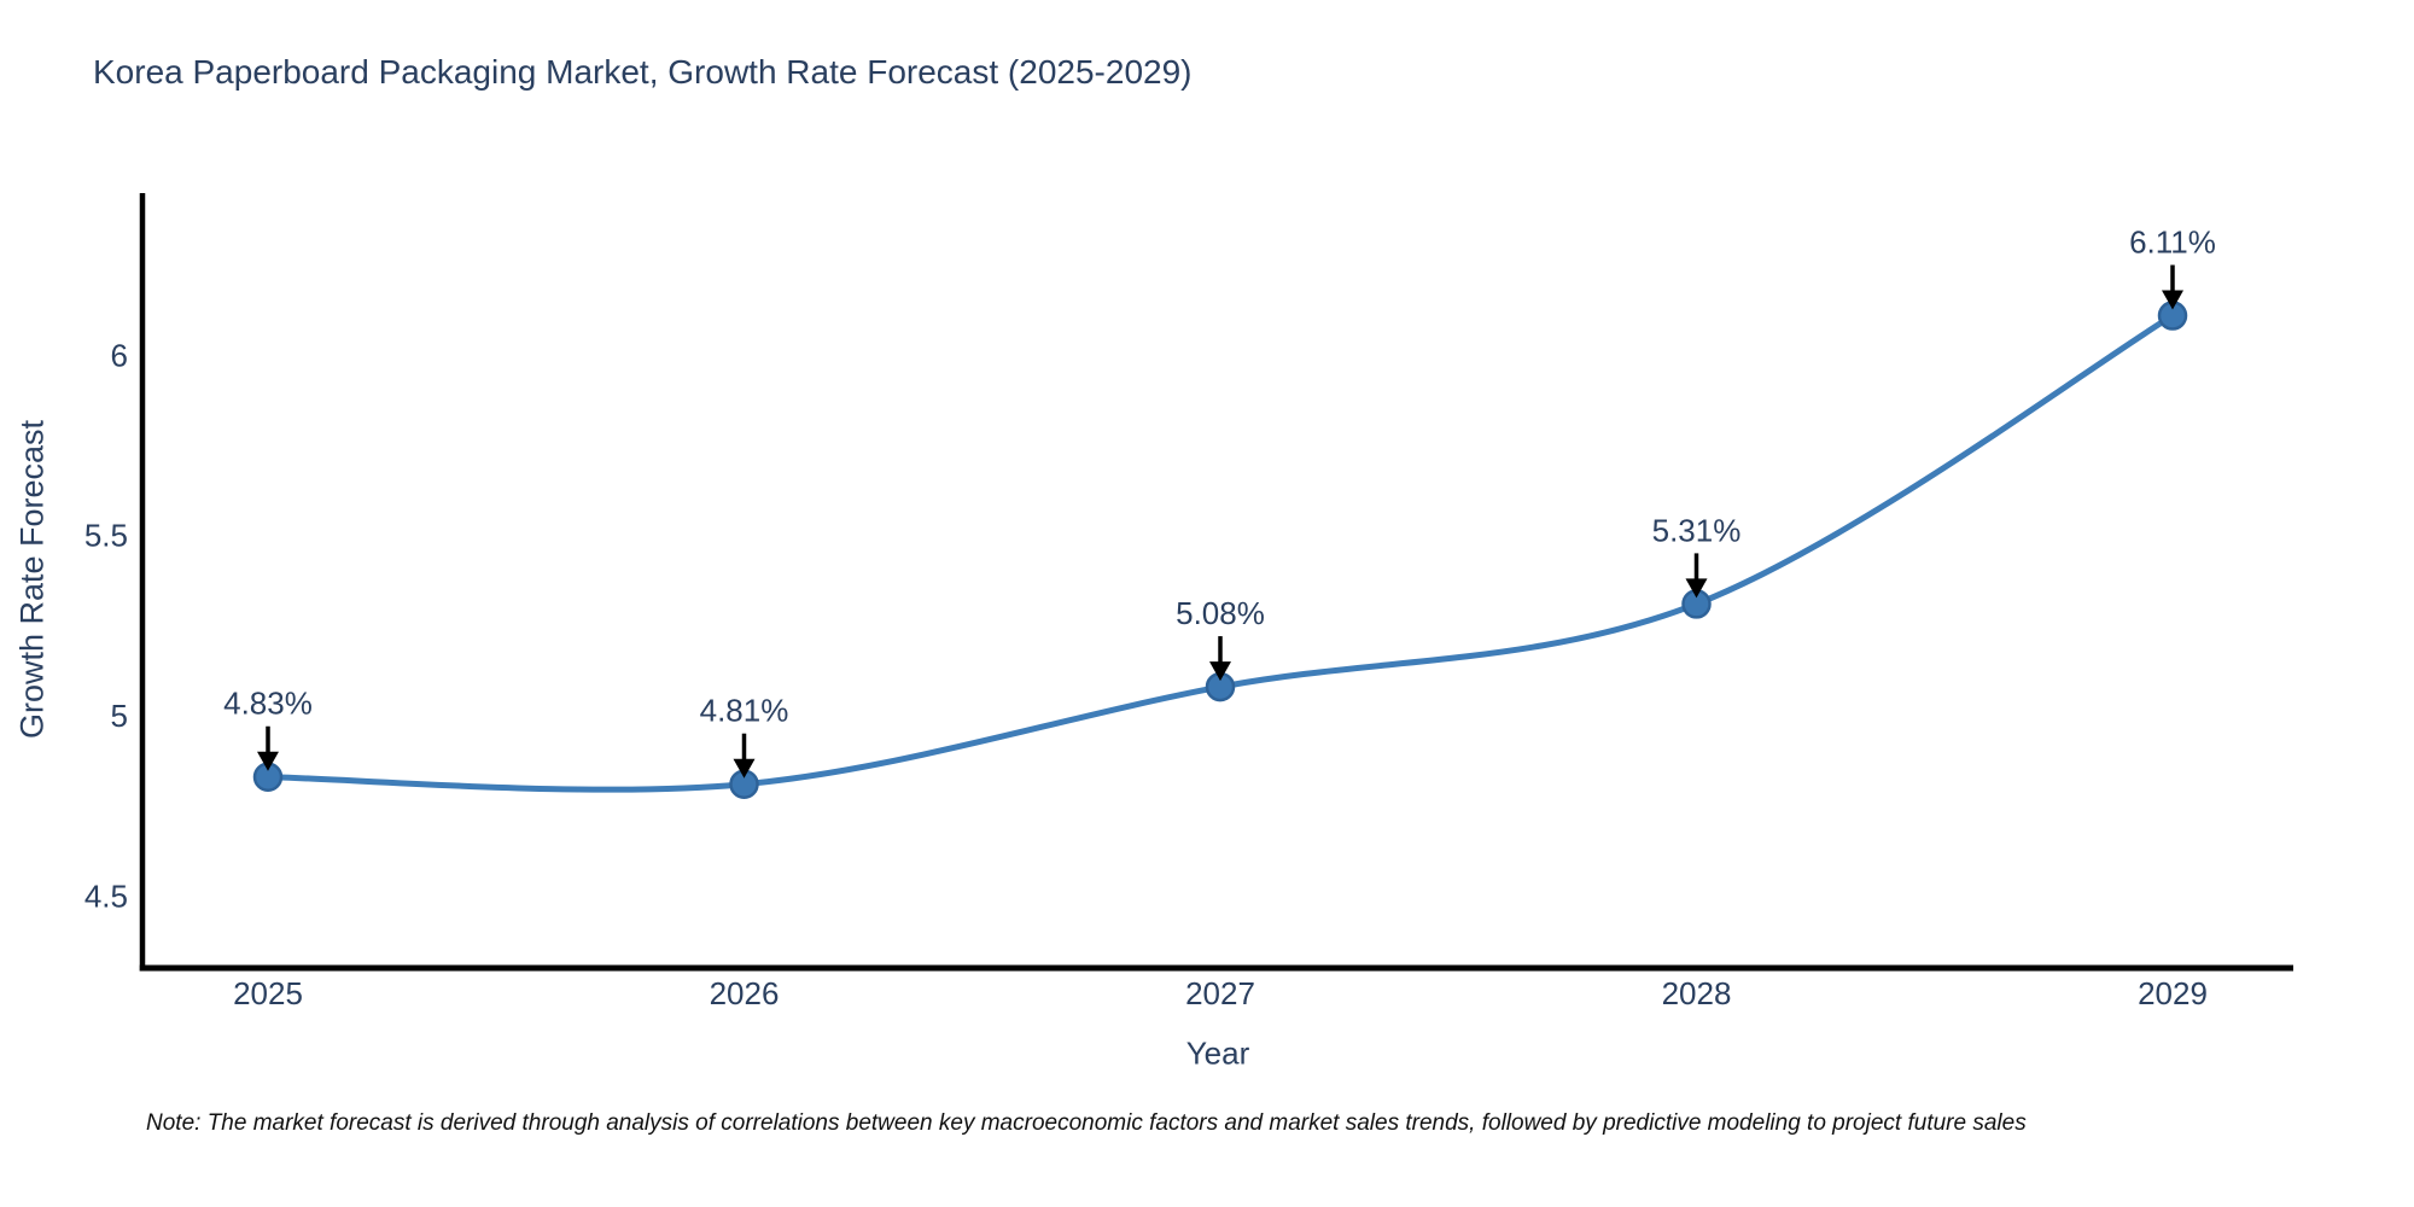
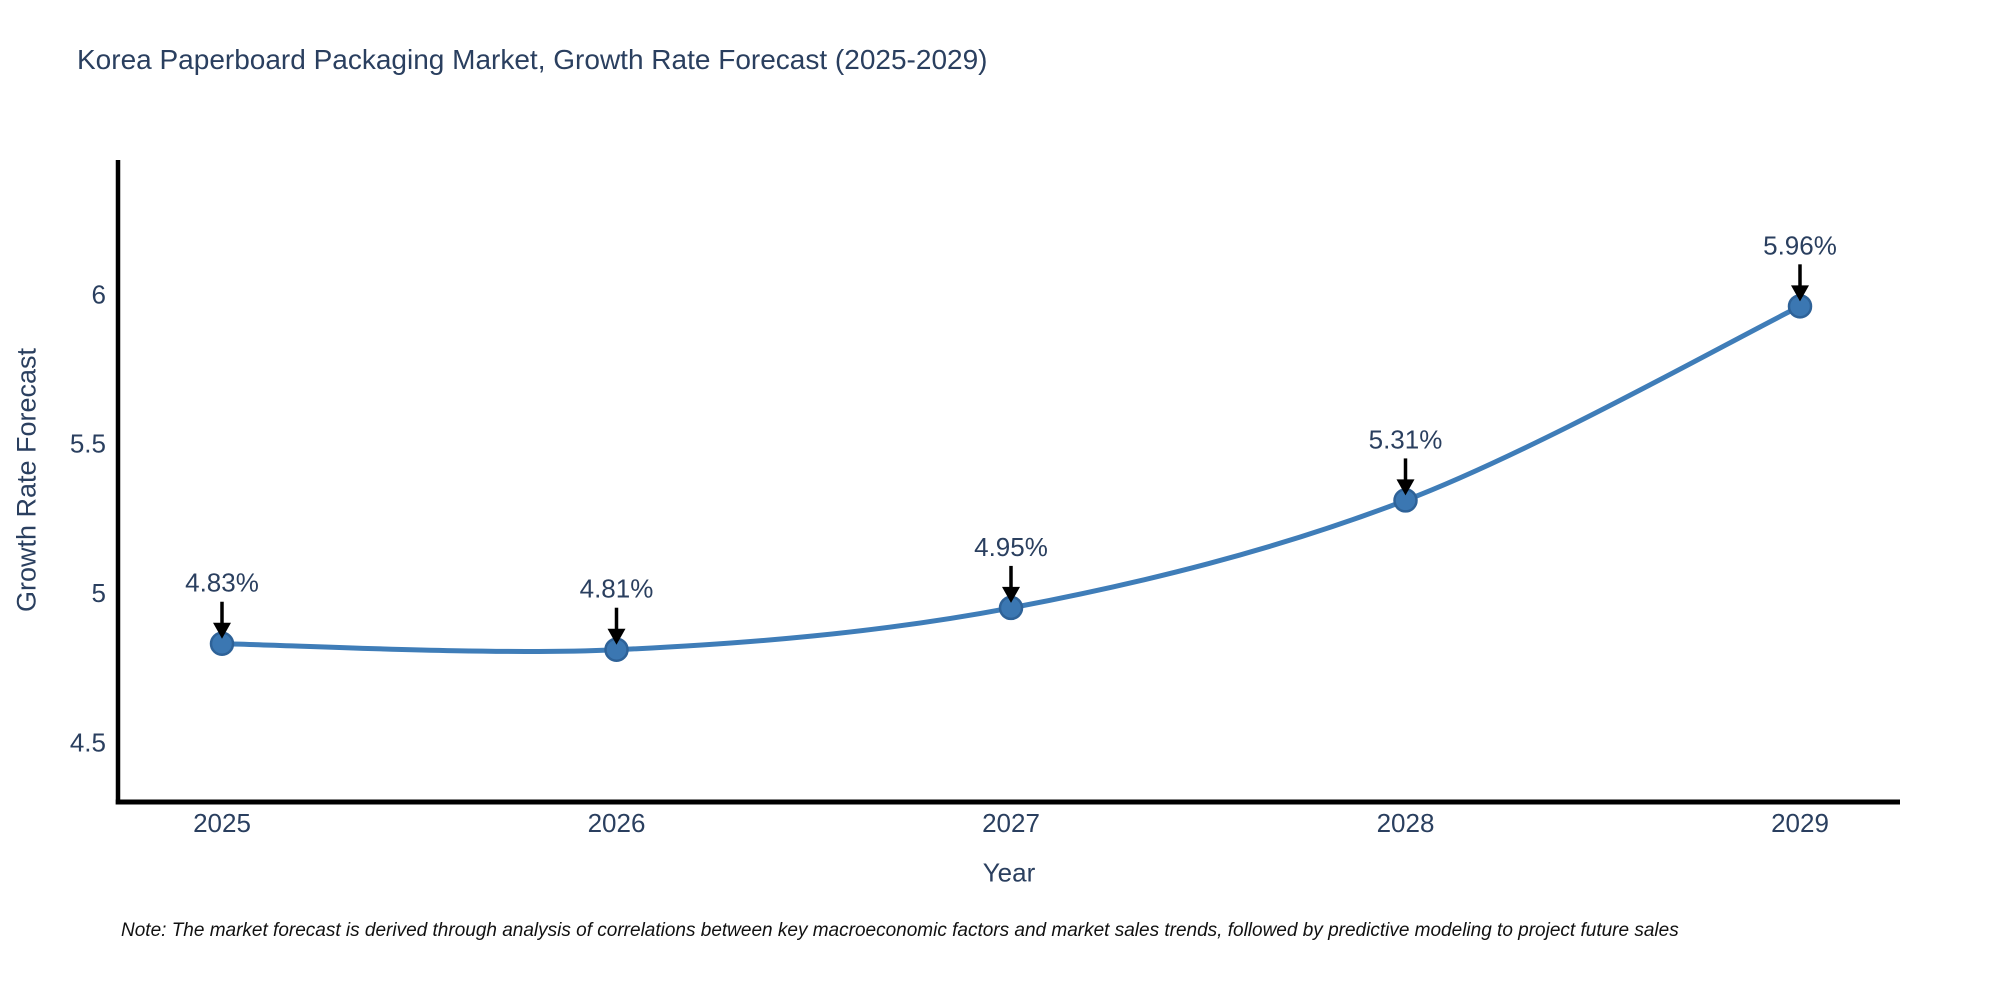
2027: 5.08% -> 4.95%
2029: 6.11% -> 5.96%
